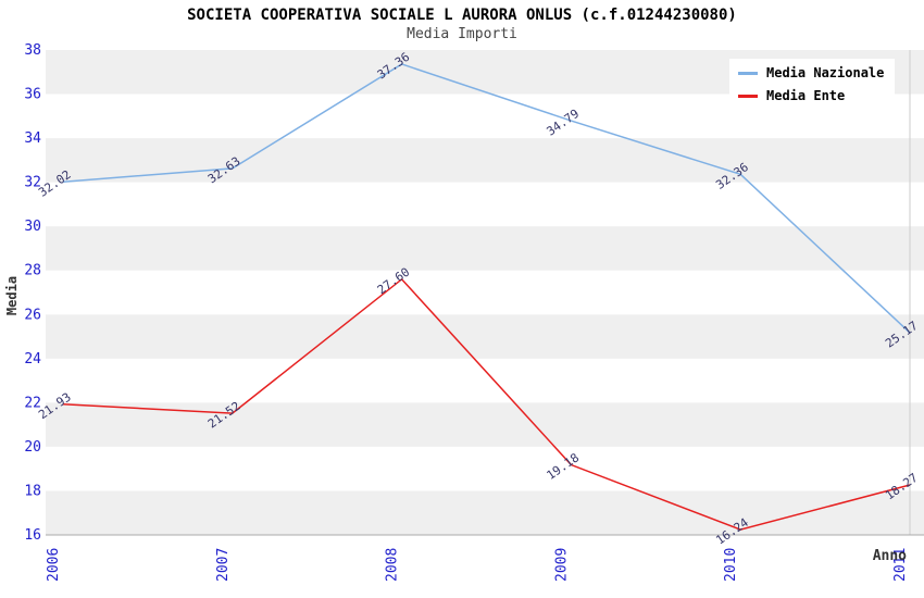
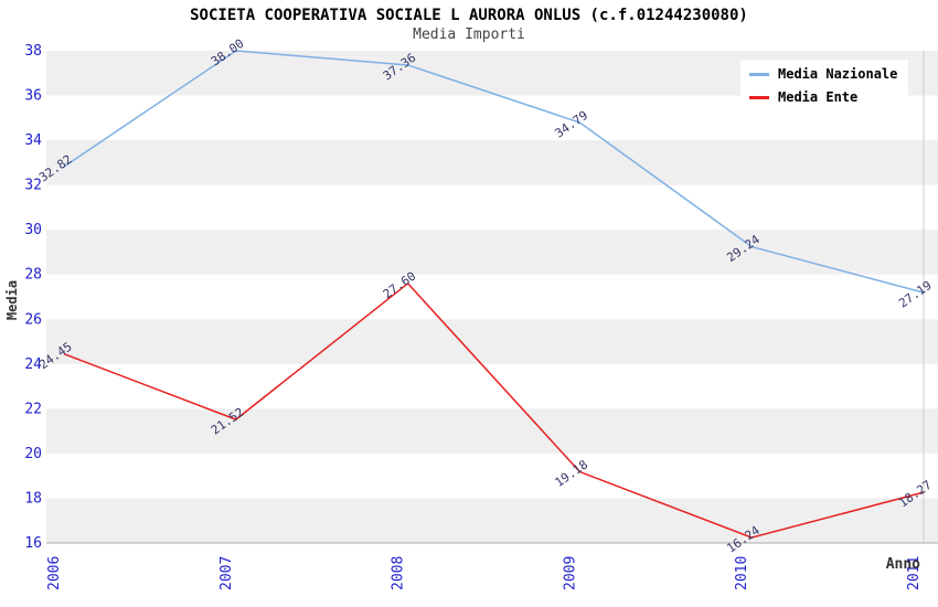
Media Nazionale/2006: 32.02 -> 32.82
Media Ente/2006: 21.93 -> 24.45
Media Nazionale/2007: 32.63 -> 38.00
Media Nazionale/2010: 32.36 -> 29.24
Media Nazionale/2011: 25.17 -> 27.19
